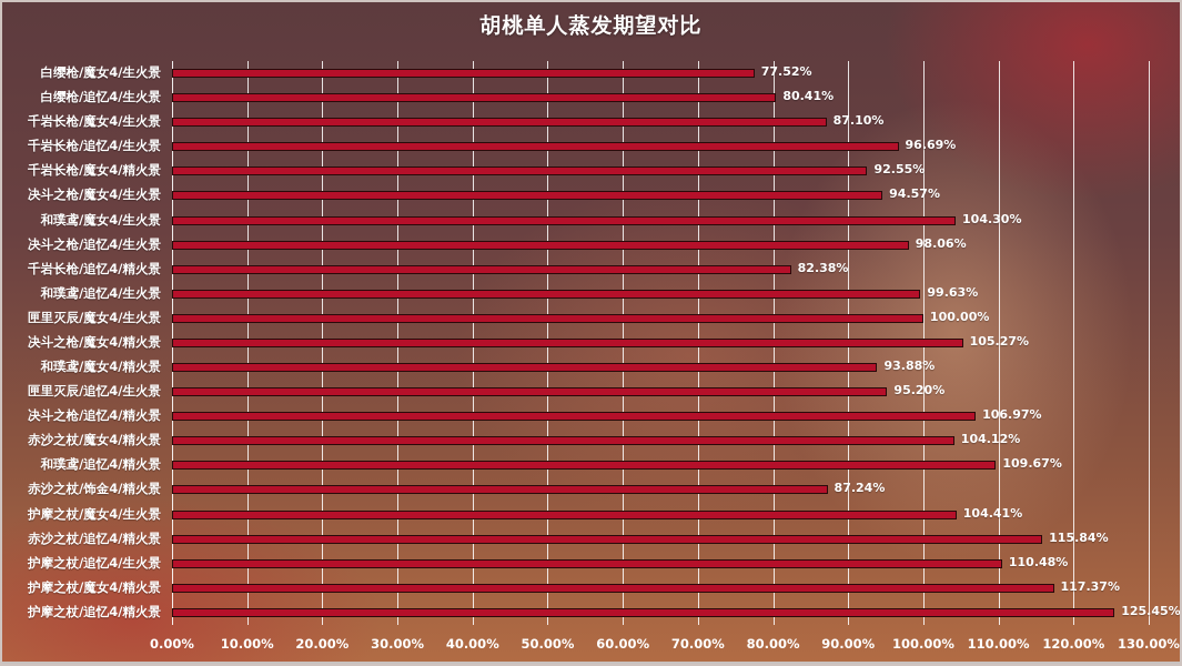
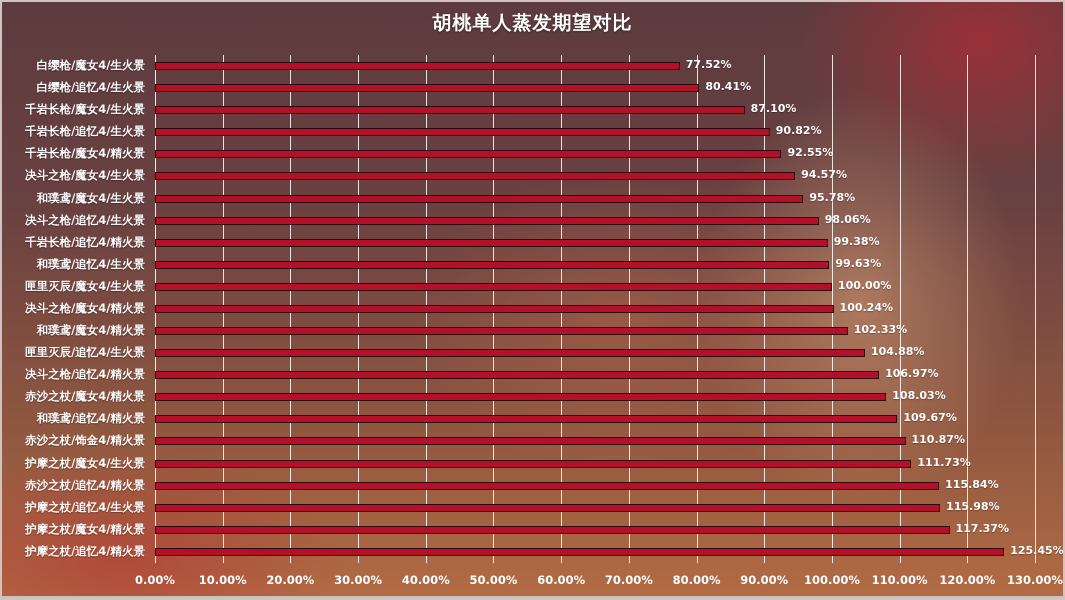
千岩长枪/追忆4/生火景: 96.69% -> 90.82%
和璞鸢/魔女4/生火景: 104.30% -> 95.78%
千岩长枪/追忆4/精火景: 82.38% -> 99.38%
决斗之枪/魔女4/精火景: 105.27% -> 100.24%
和璞鸢/魔女4/精火景: 93.88% -> 102.33%
匣里灭辰/追忆4/生火景: 95.20% -> 104.88%
赤沙之杖/魔女4/精火景: 104.12% -> 108.03%
赤沙之杖/饰金4/精火景: 87.24% -> 110.87%
护摩之杖/魔女4/生火景: 104.41% -> 111.73%
护摩之杖/追忆4/生火景: 110.48% -> 115.98%
